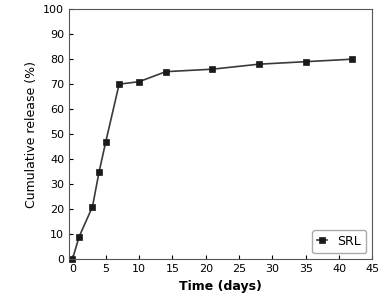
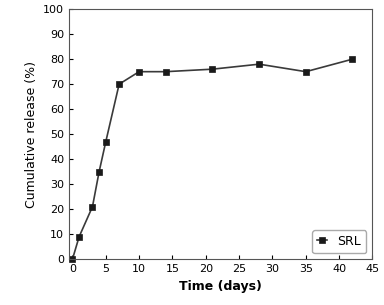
10: 71 -> 75
35: 79 -> 75
